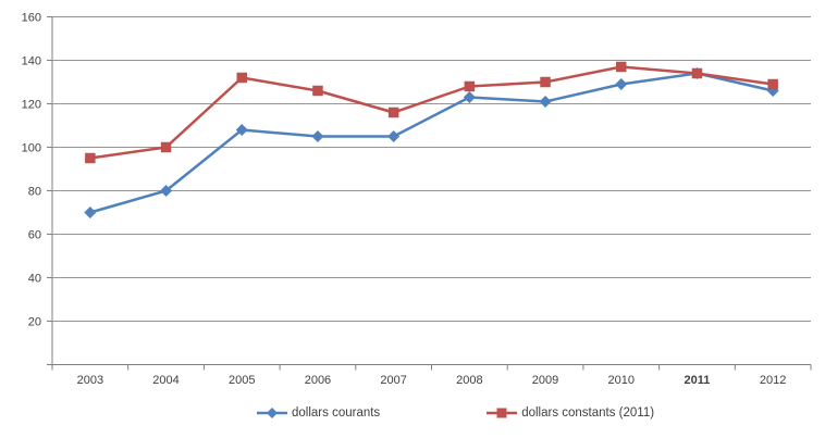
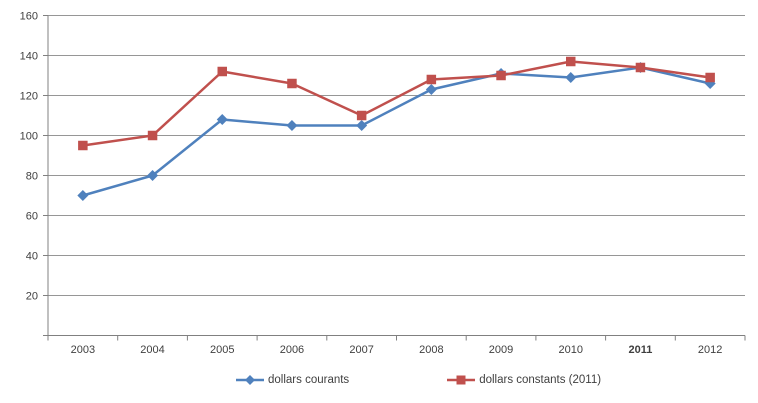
dollars constants (2011)/2007: 116 -> 110
dollars courants/2009: 121 -> 131
